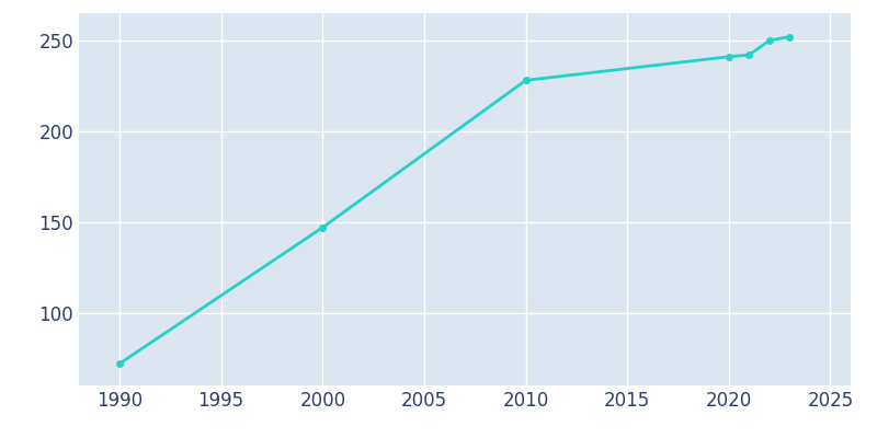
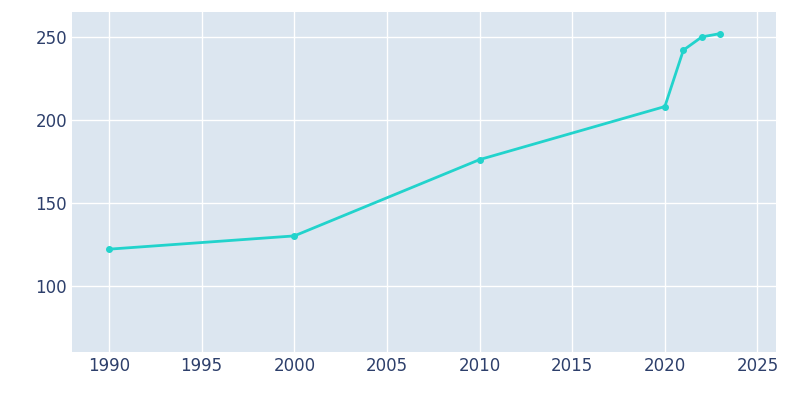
1990: 72 -> 122
2000: 147 -> 130
2010: 228 -> 176
2020: 241 -> 208
